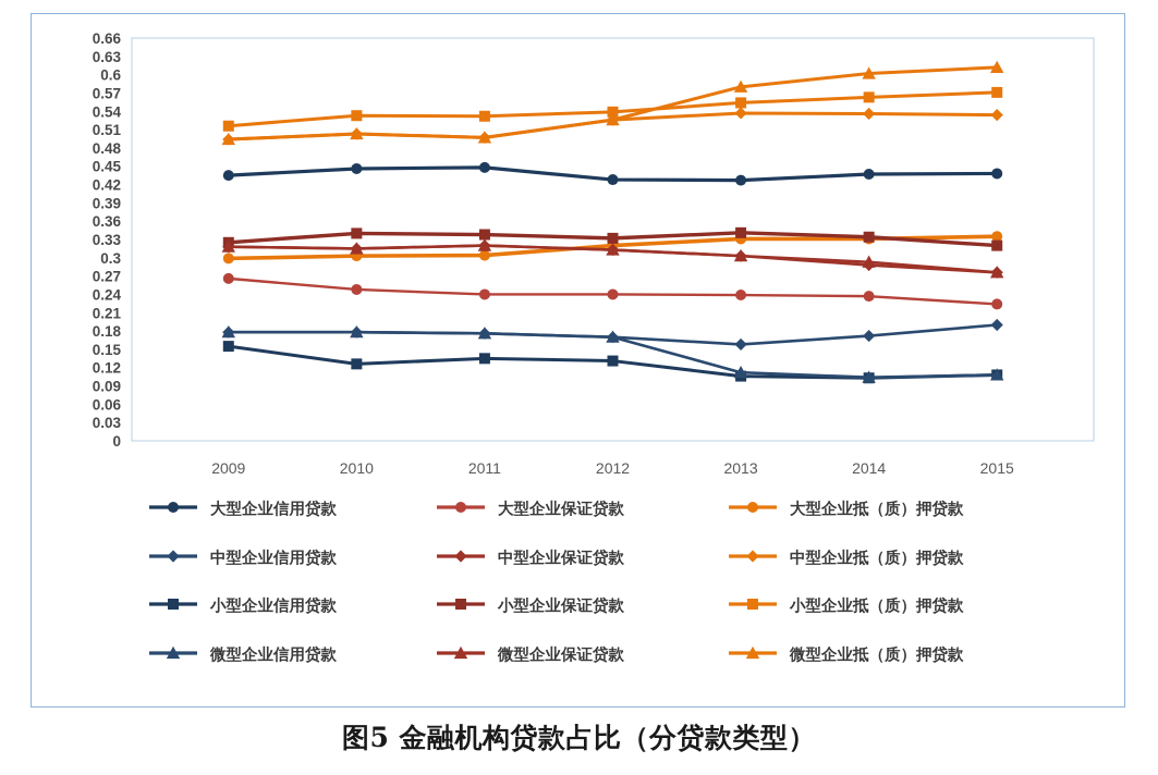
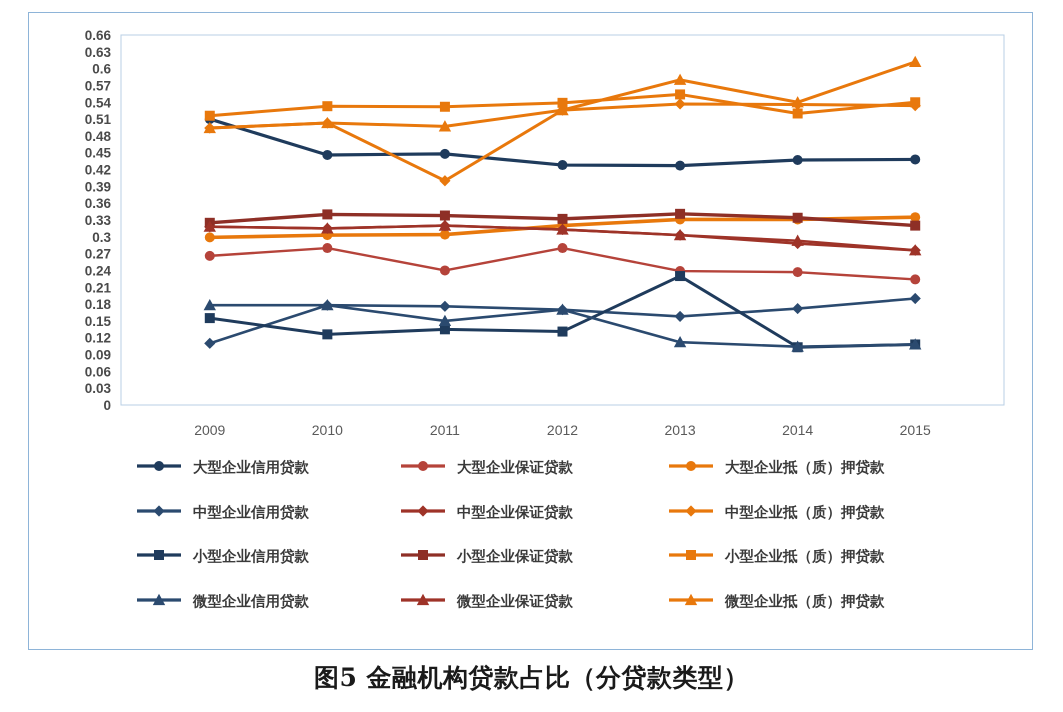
大型企业信用贷款/2009: 0.43 -> 0.51
中型企业信用贷款/2009: 0.18 -> 0.11
大型企业保证贷款/2010: 0.25 -> 0.28
中型企业抵（质）押贷款/2011: 0.50 -> 0.40
微型企业信用贷款/2011: 0.18 -> 0.15
大型企业保证贷款/2012: 0.24 -> 0.28
小型企业信用贷款/2013: 0.11 -> 0.23
小型企业抵（质）押贷款/2014: 0.56 -> 0.52
微型企业抵（质）押贷款/2014: 0.60 -> 0.54
小型企业抵（质）押贷款/2015: 0.57 -> 0.54
